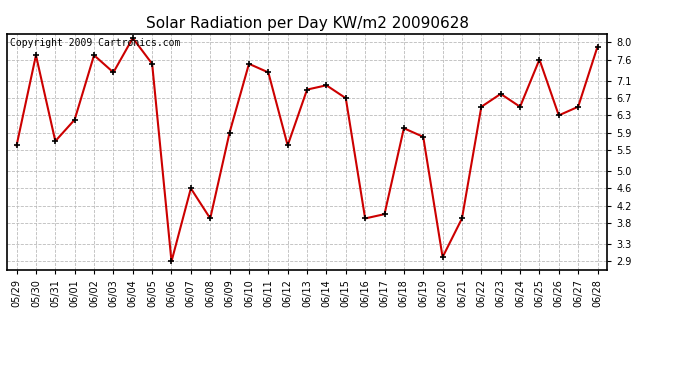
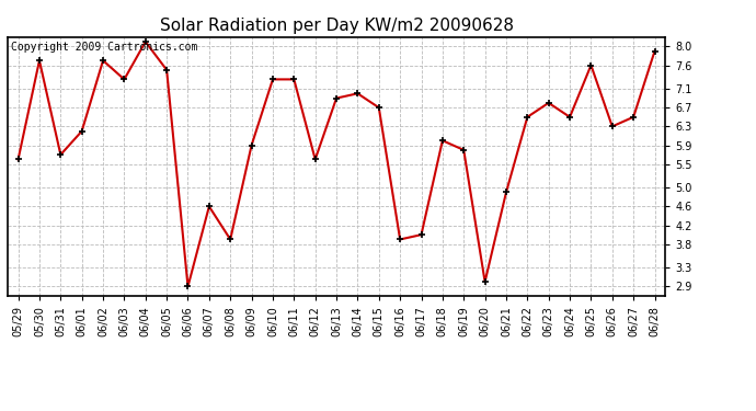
06/10: 7.5 -> 7.3
06/21: 3.9 -> 4.9
